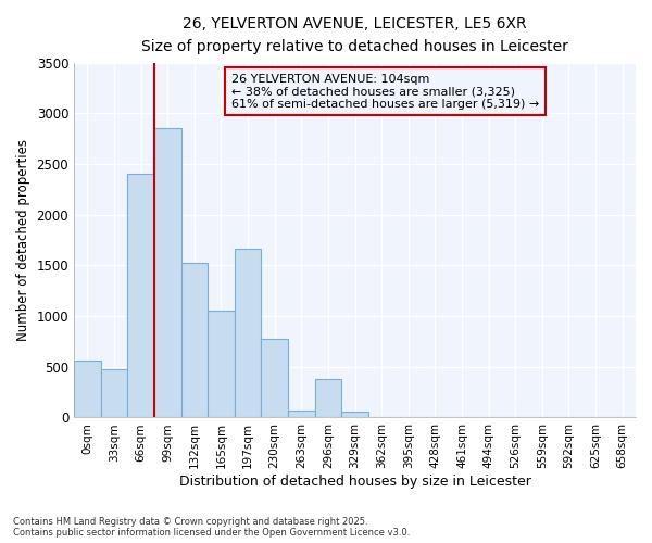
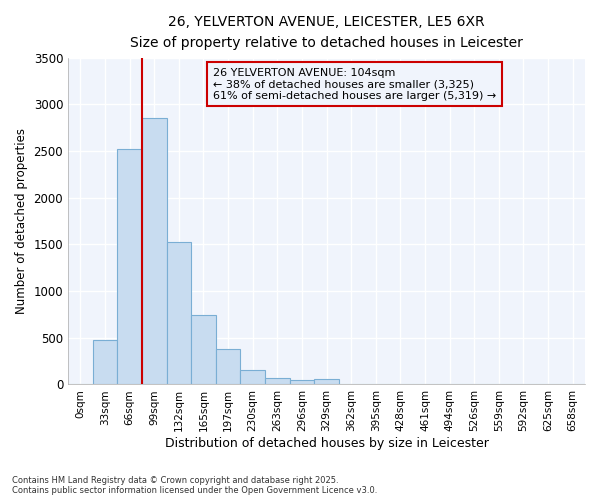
0sqm: 560 -> 10
66sqm: 2400 -> 2520
165sqm: 1060 -> 740
197sqm: 1660 -> 380
230sqm: 780 -> 160
296sqm: 380 -> 50
